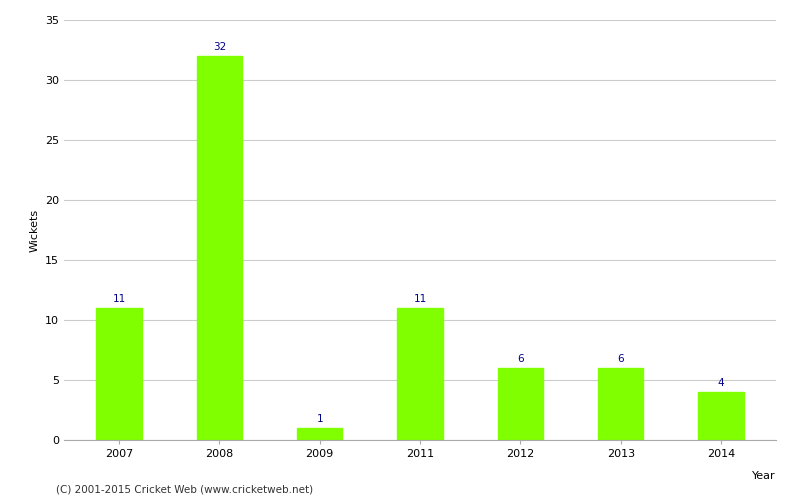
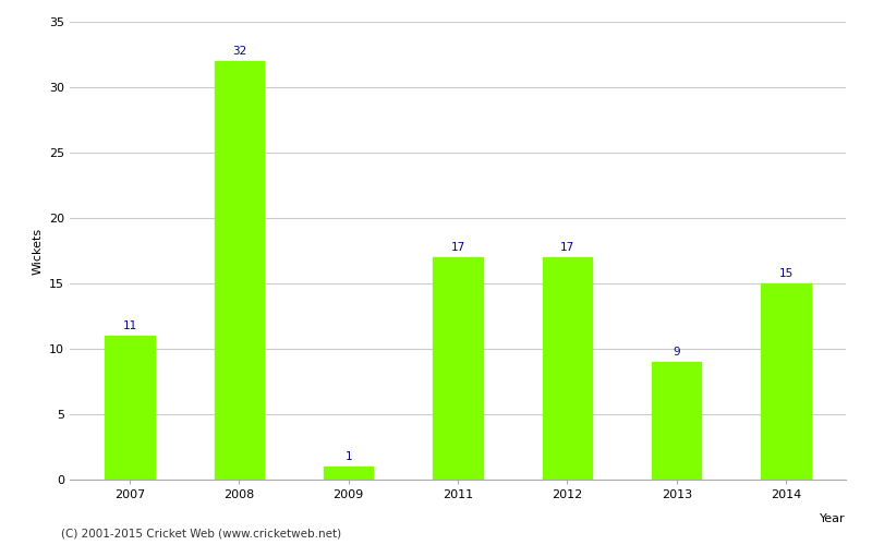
2011: 11 -> 17
2012: 6 -> 17
2013: 6 -> 9
2014: 4 -> 15
